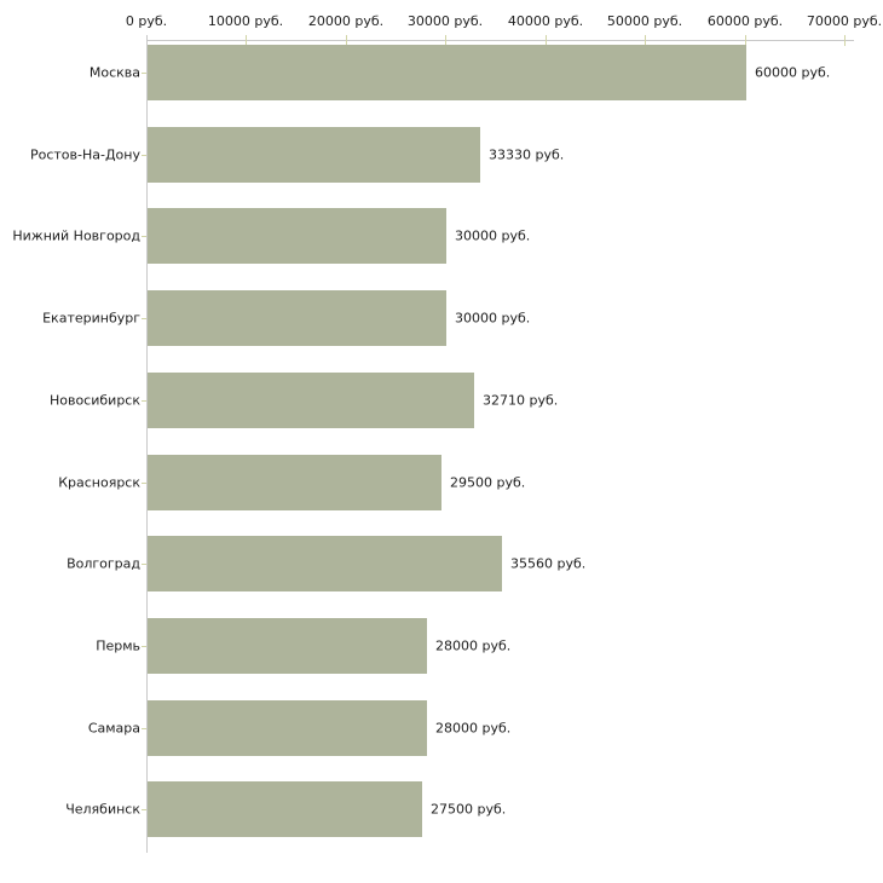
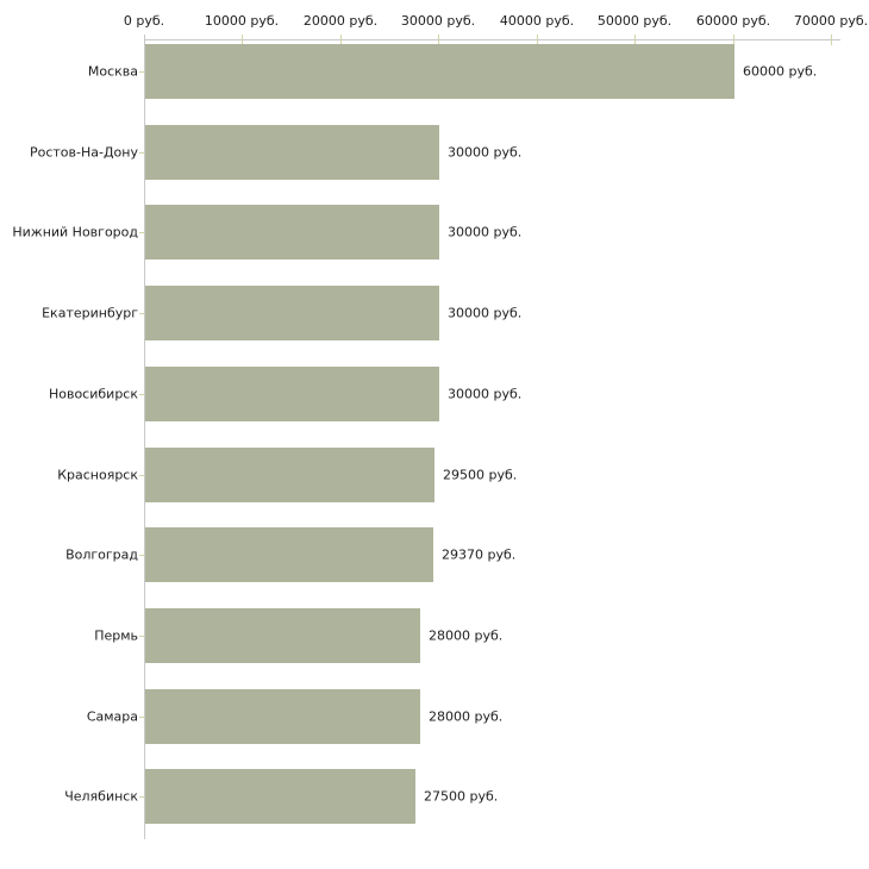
Ростов-На-Дону: 33330 -> 30000
Новосибирск: 32710 -> 30000
Волгоград: 35560 -> 29370
